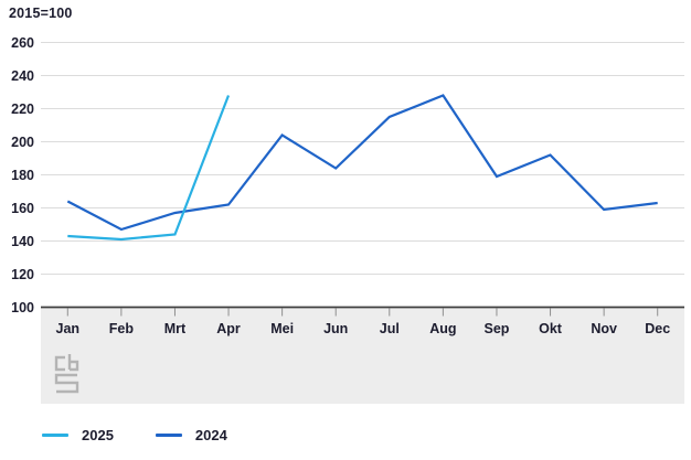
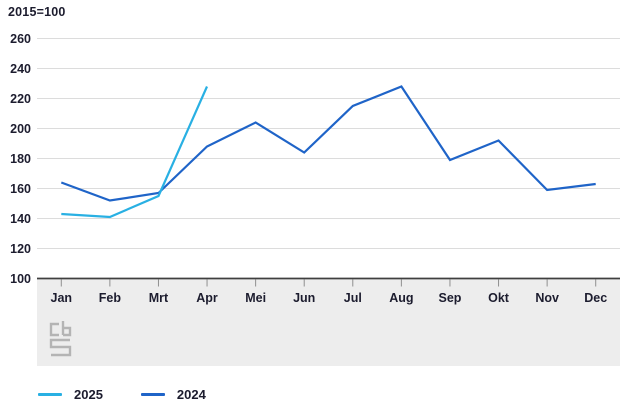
2024/Feb: 147 -> 152
2025/Mrt: 144 -> 155
2024/Apr: 162 -> 188
